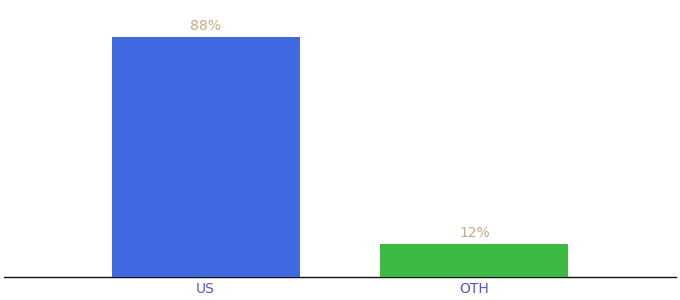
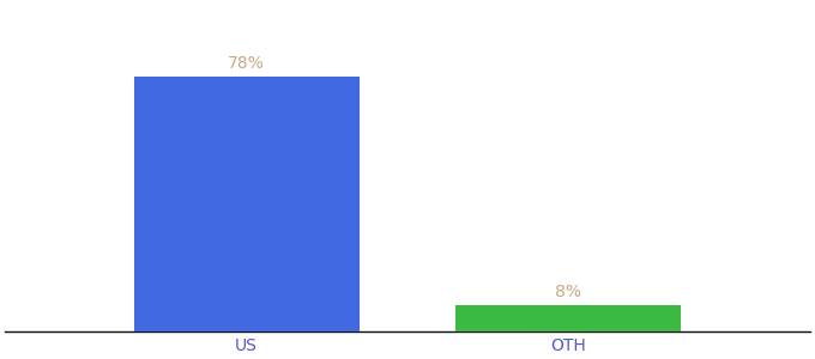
US: 88% -> 78%
OTH: 12% -> 8%
